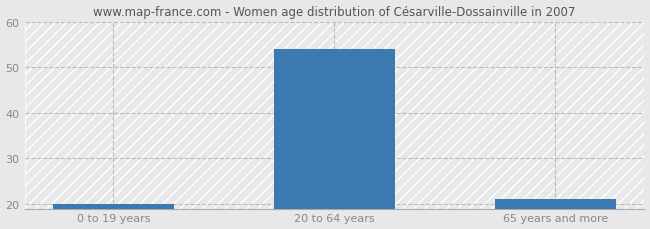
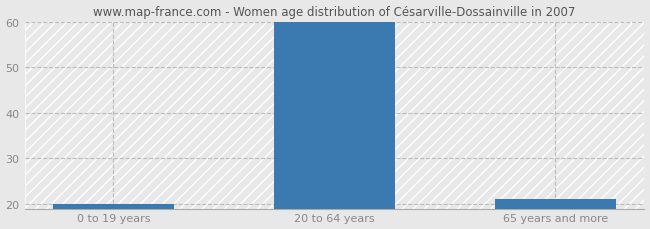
20 to 64 years: 54 -> 60
